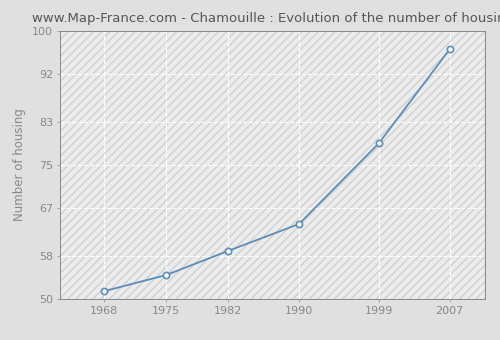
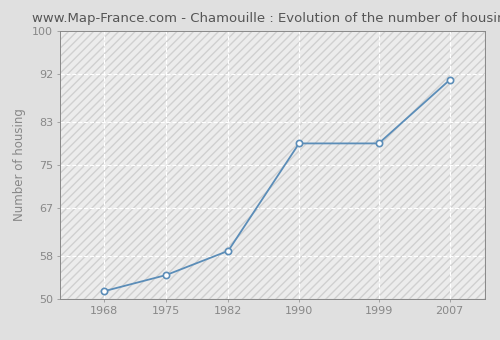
1990: 64.0 -> 79.0
2007: 96.5 -> 90.8
